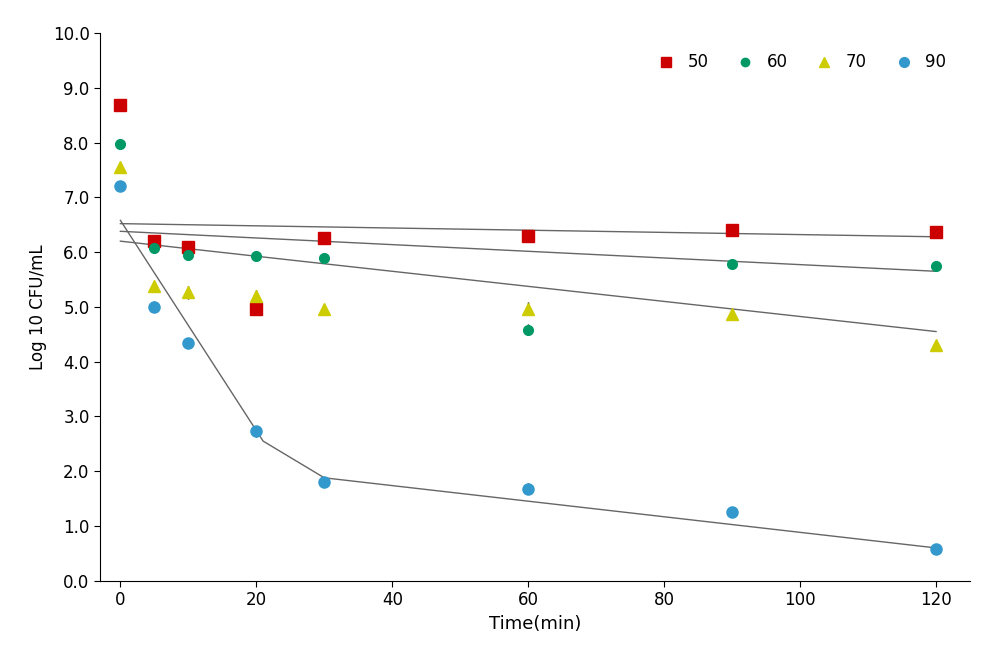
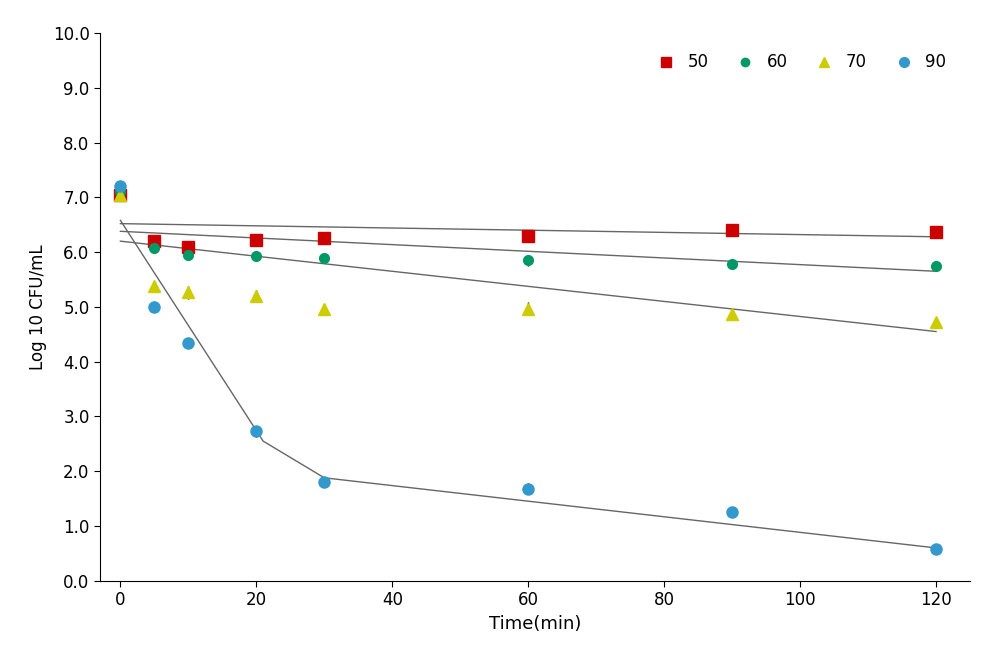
50/0: 8.68 -> 7.05
60/0: 7.98 -> 7.10
70/0: 7.56 -> 7.05
50/20: 4.96 -> 6.22
60/60: 4.58 -> 5.85
70/120: 4.30 -> 4.72
